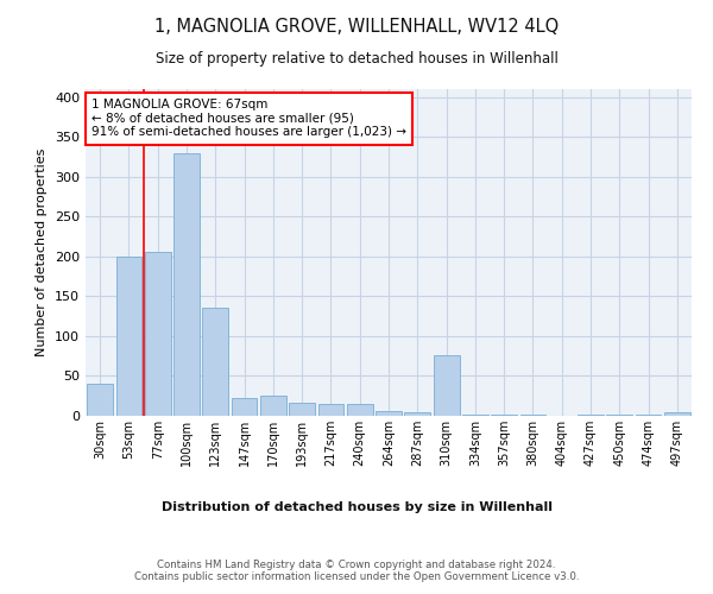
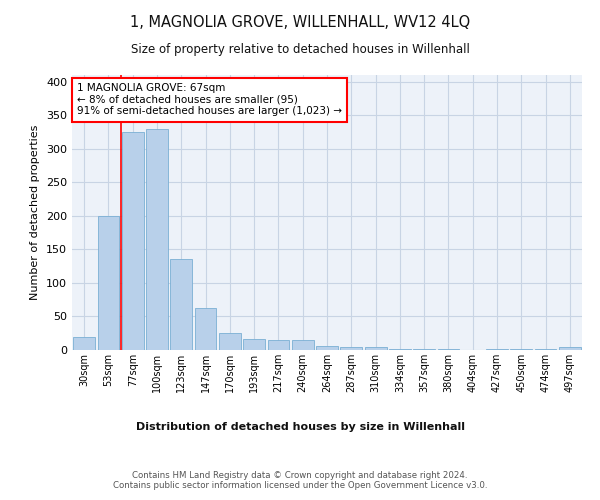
30sqm: 40 -> 20
77sqm: 206 -> 325
147sqm: 22 -> 62
310sqm: 76 -> 4
